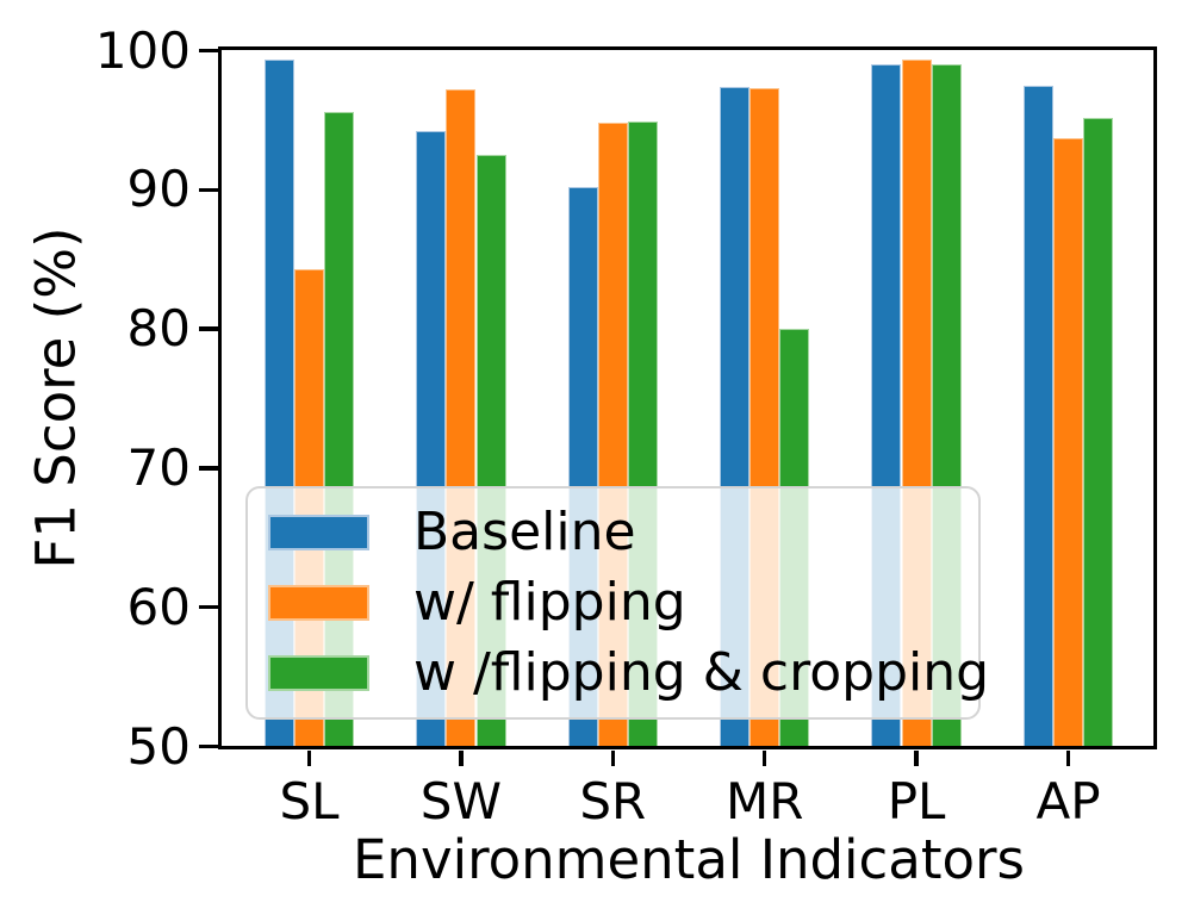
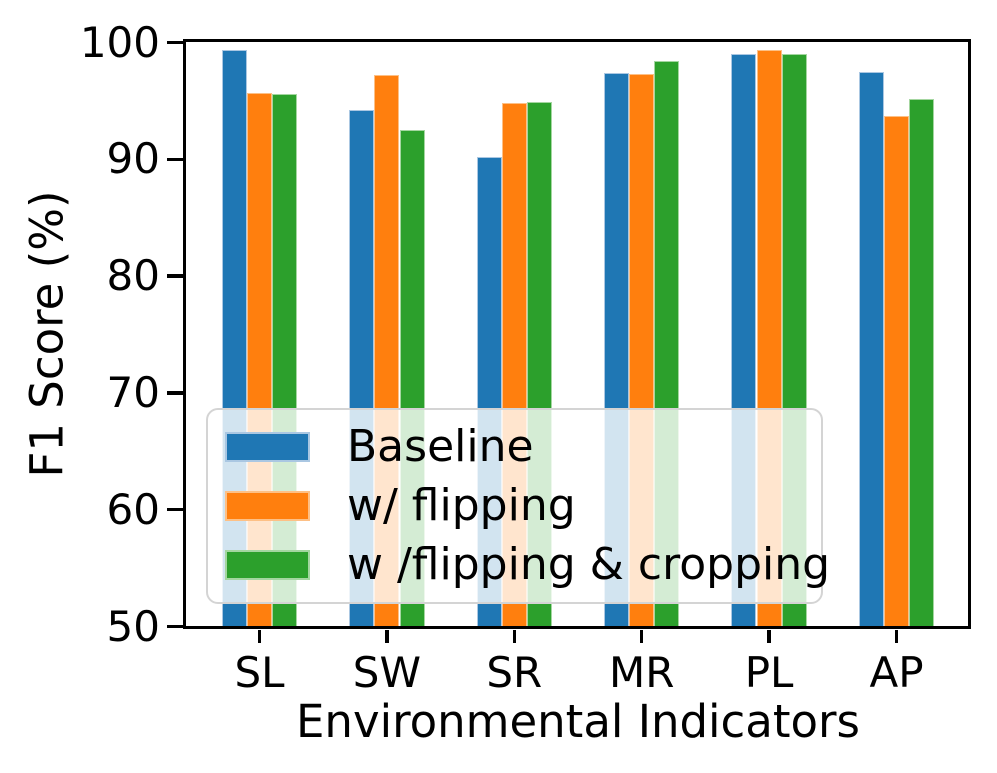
w/ flipping/SL: 84.3 -> 95.7
w /flipping & cropping/MR: 80.0 -> 98.4
